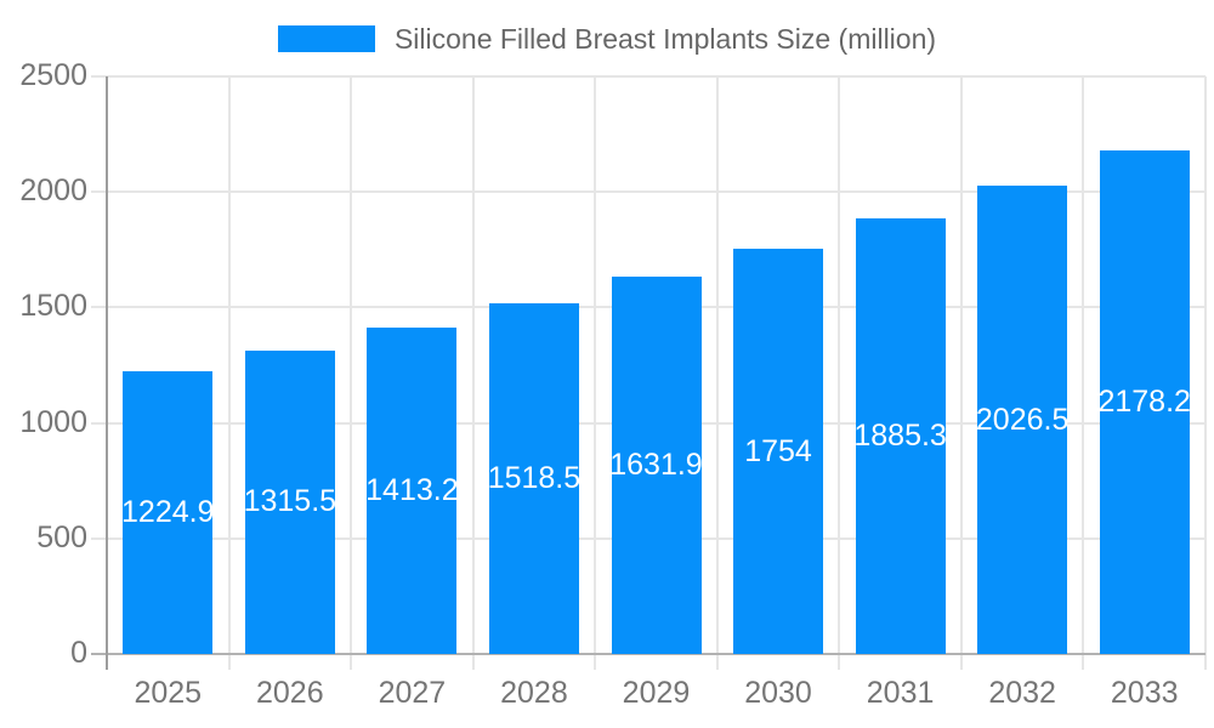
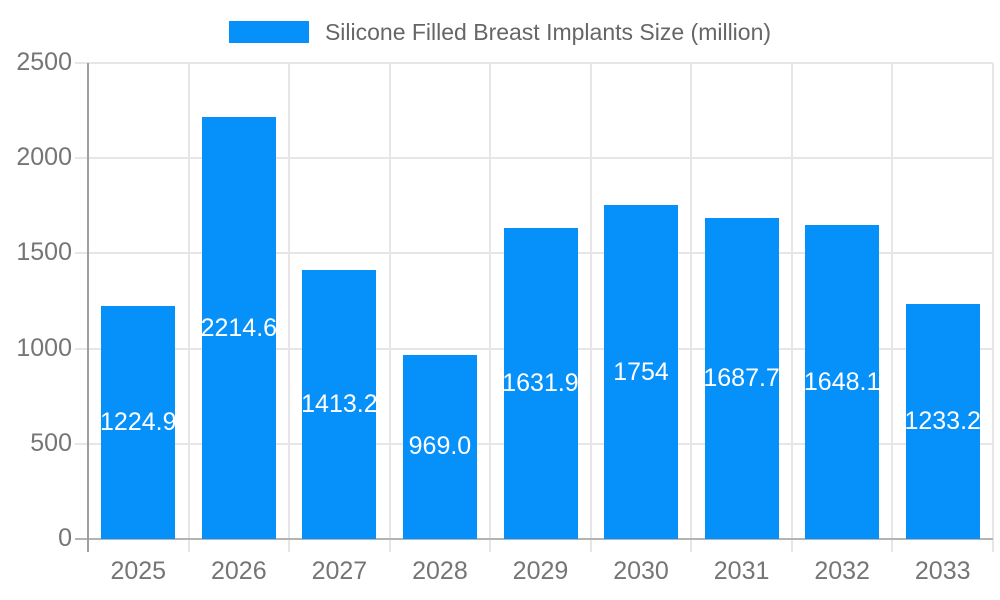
2026: 1315.5 -> 2214.6
2028: 1518.5 -> 969.0
2031: 1885.3 -> 1687.7
2032: 2026.5 -> 1648.1
2033: 2178.2 -> 1233.2
